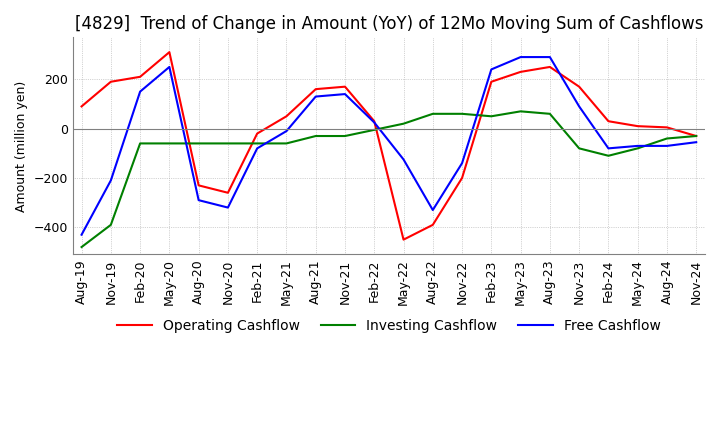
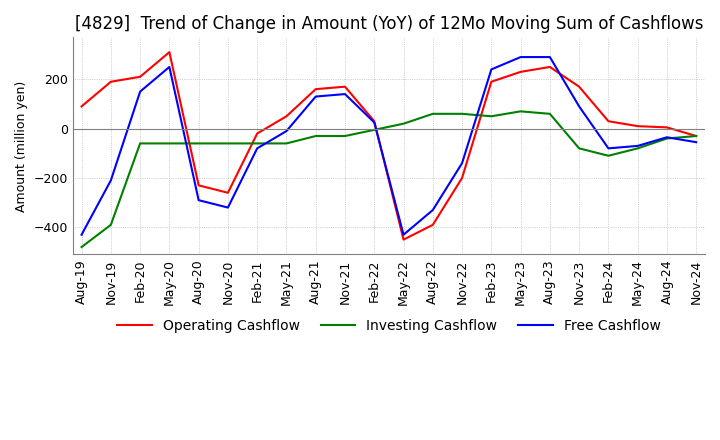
Free Cashflow/May-22: -125 -> -430
Free Cashflow/Aug-24: -70 -> -35
